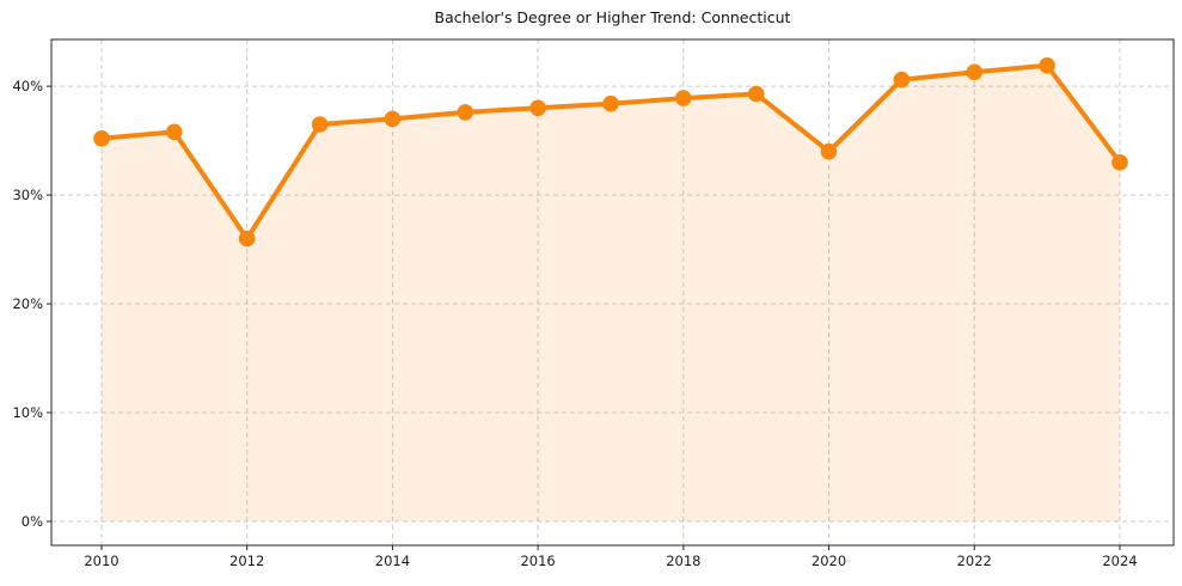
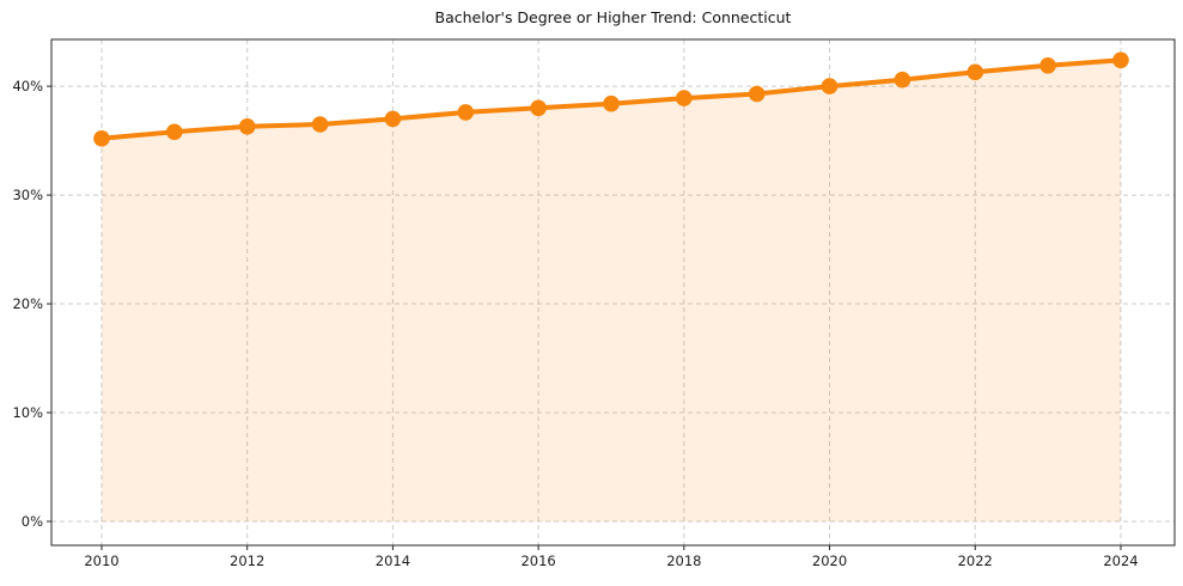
2012: 26% -> 36%
2020: 34% -> 40%
2024: 33% -> 42%
